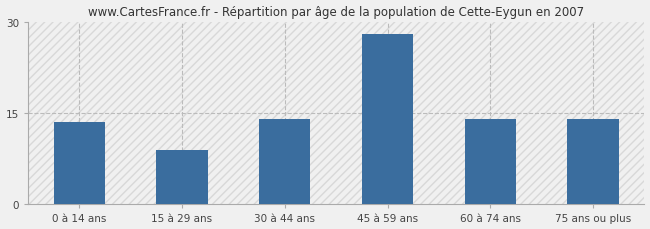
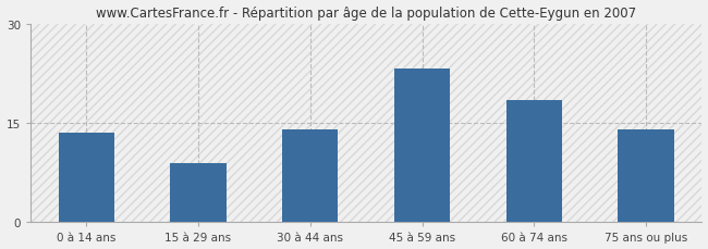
45 à 59 ans: 28.0 -> 23.2
60 à 74 ans: 14.0 -> 18.4
